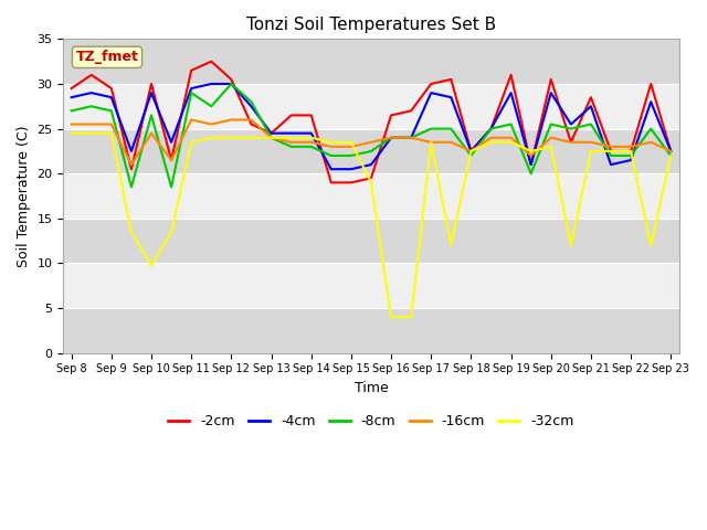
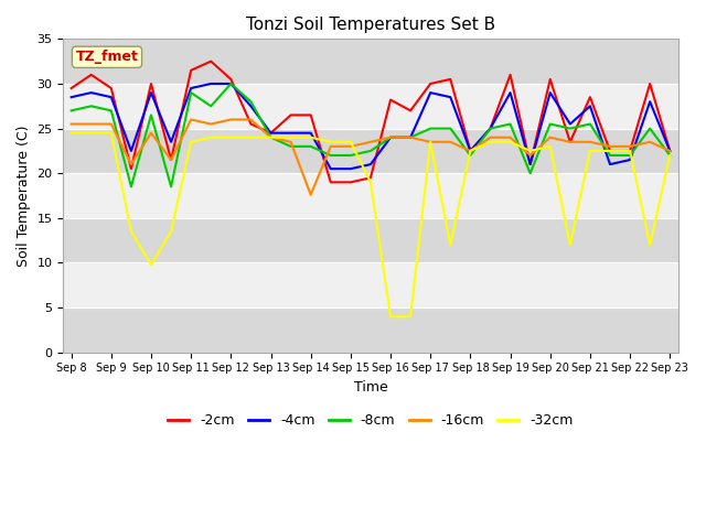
-16cm/Sep 14: 23.5 -> 17.6
-2cm/Sep 16: 26.5 -> 28.2
